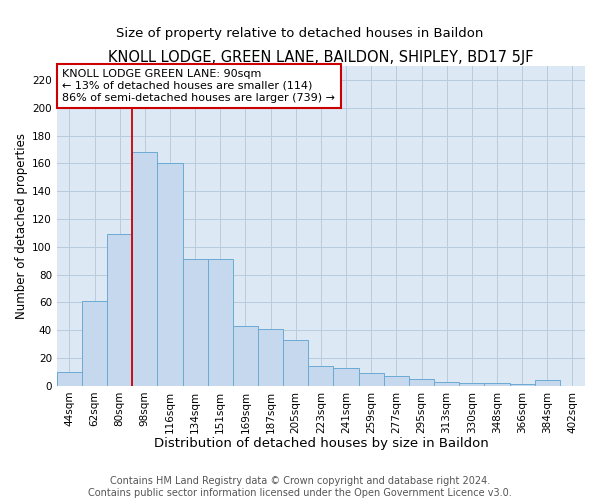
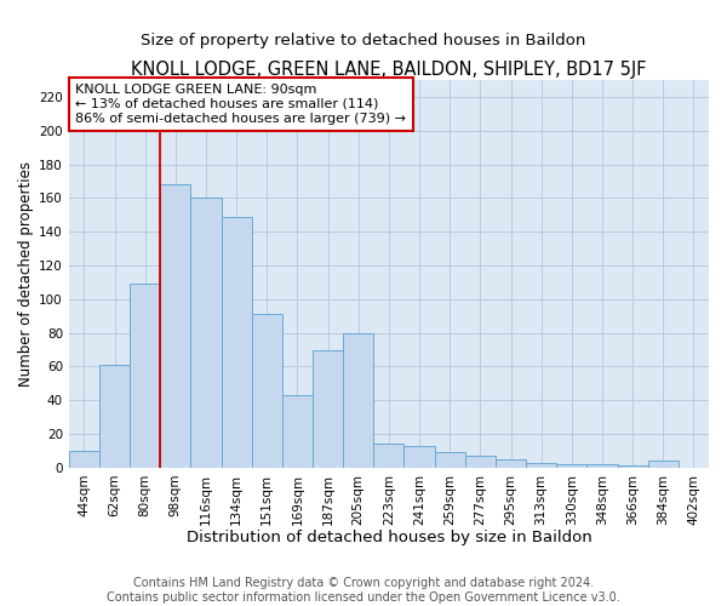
134sqm: 91 -> 149
187sqm: 41 -> 70
205sqm: 33 -> 80
